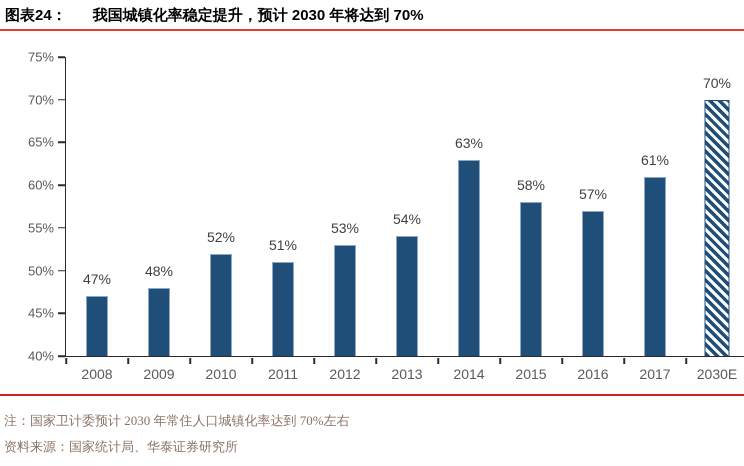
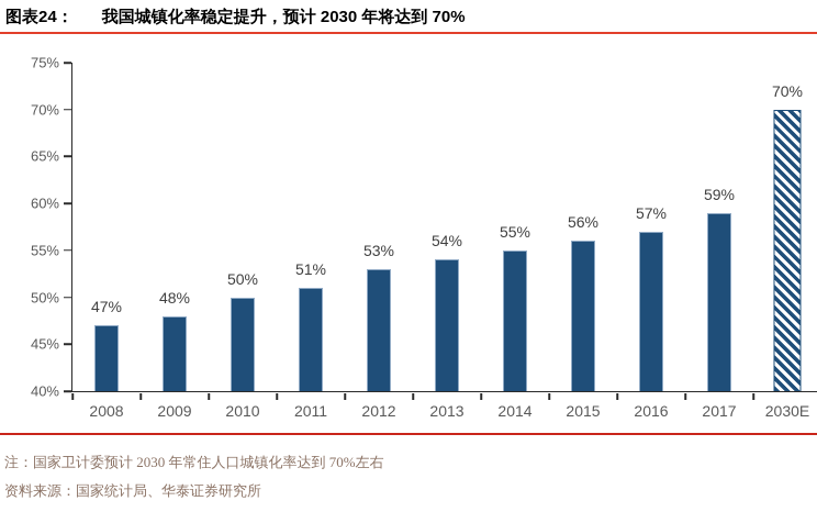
2010: 52% -> 50%
2014: 63% -> 55%
2015: 58% -> 56%
2017: 61% -> 59%
